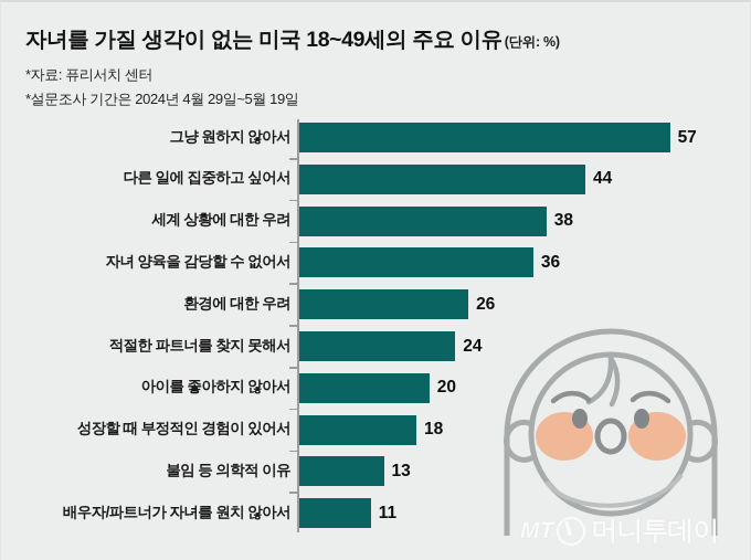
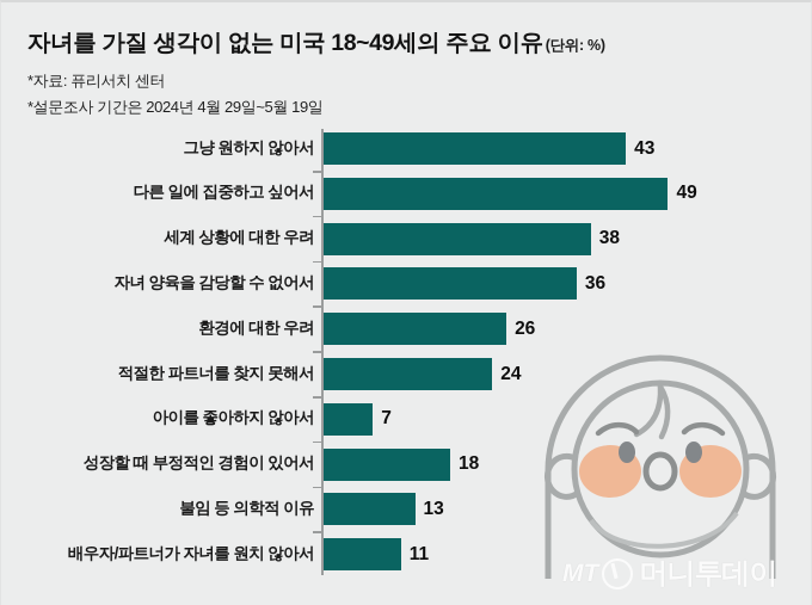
그냥 원하지 않아서: 57 -> 43
다른 일에 집중하고 싶어서: 44 -> 49
아이를 좋아하지 않아서: 20 -> 7
